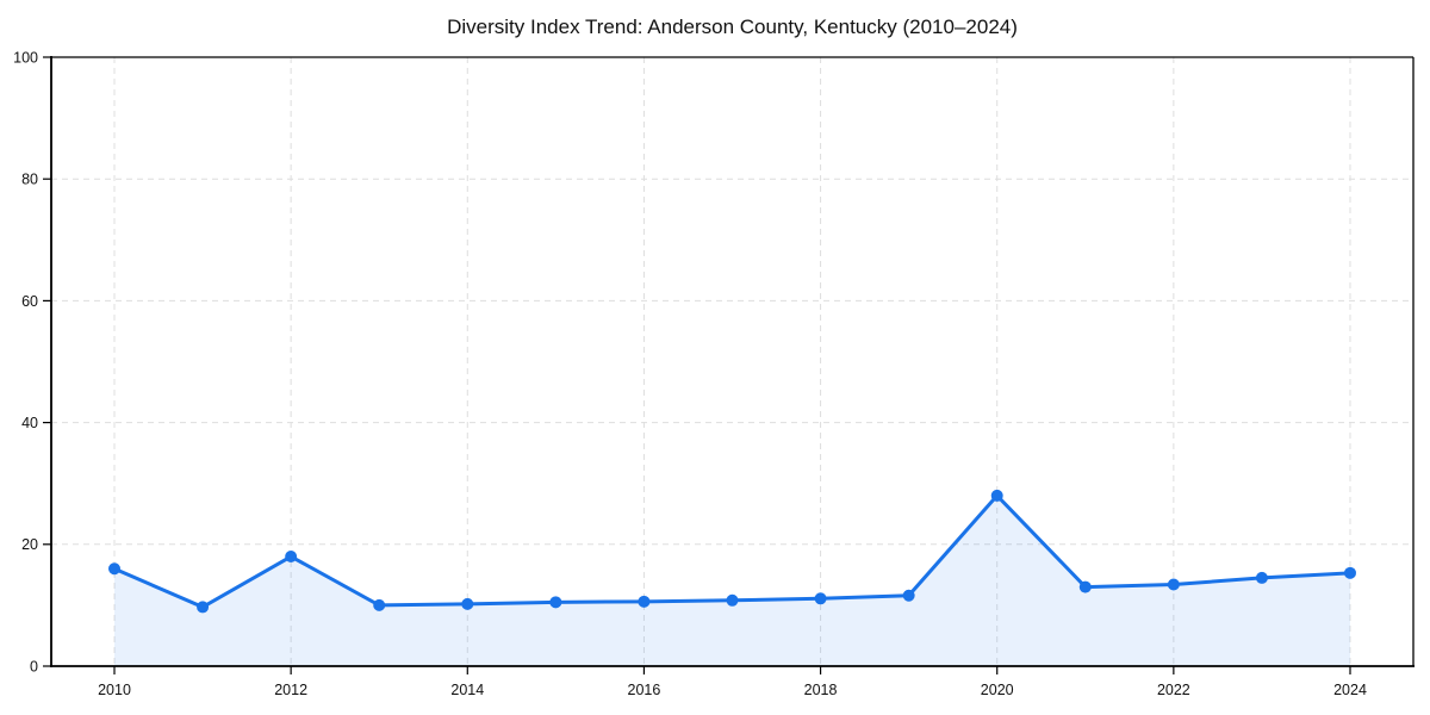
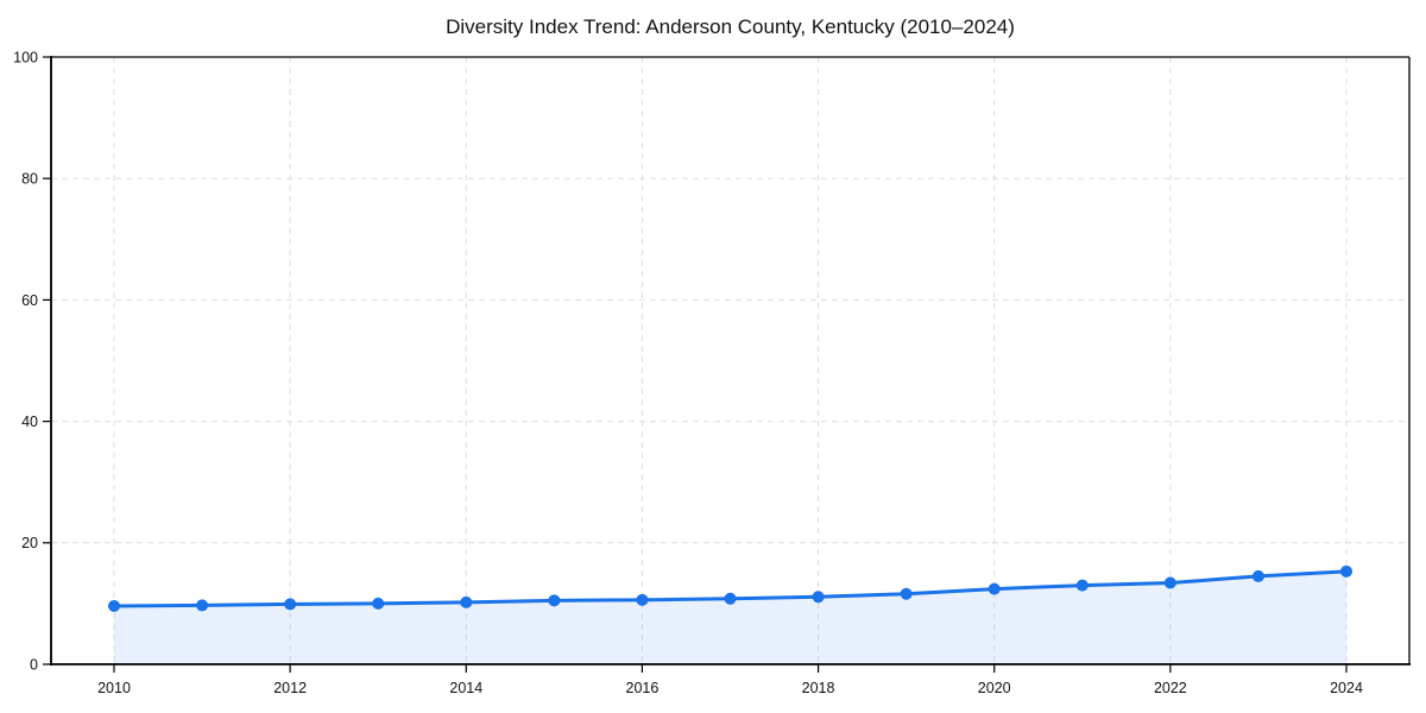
2010: 16 -> 10
2012: 18 -> 10
2020: 28 -> 12
